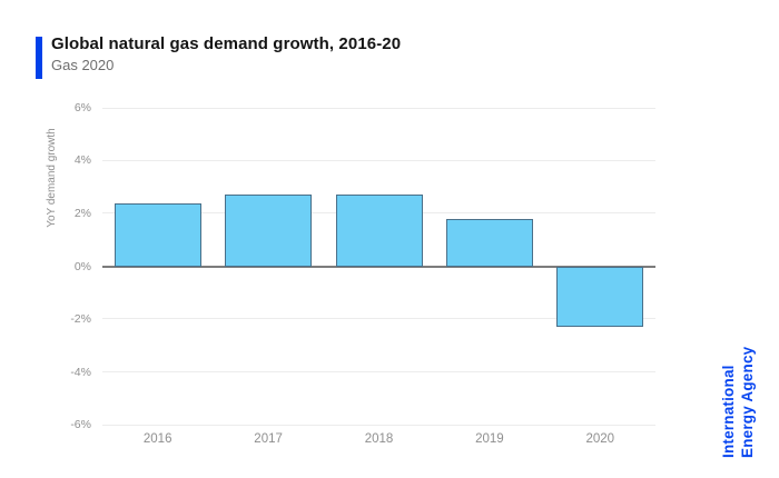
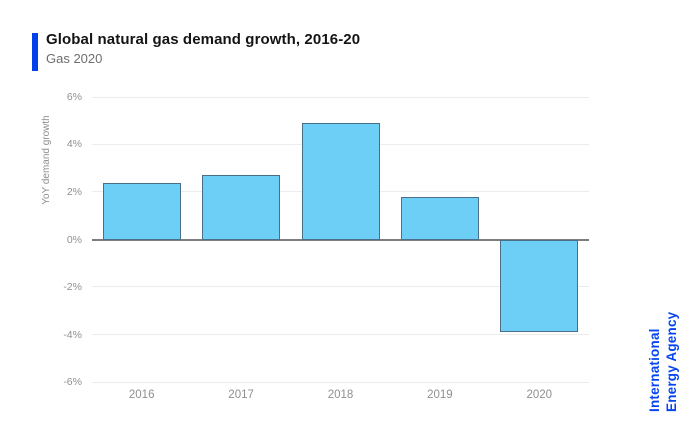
2018: 2.7% -> 4.9%
2020: -2.3% -> -3.9%
